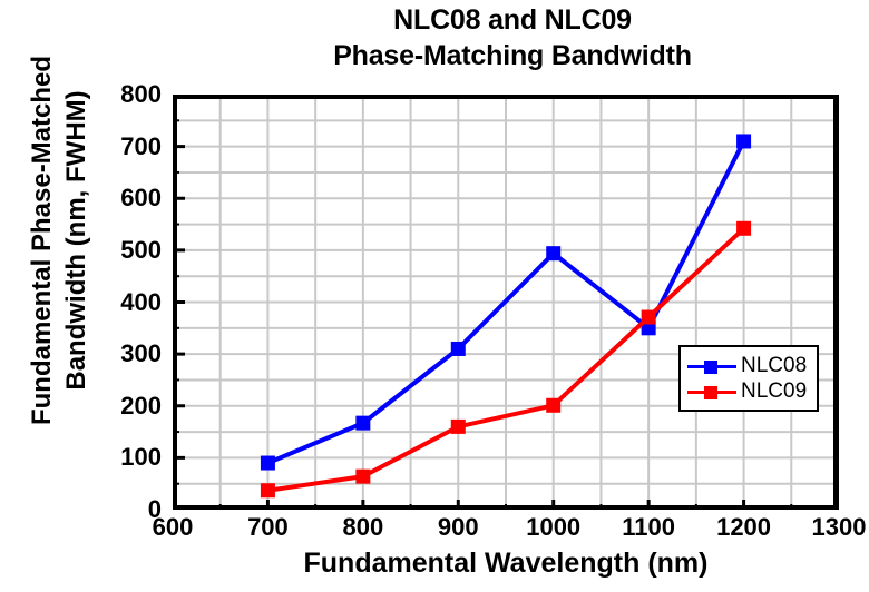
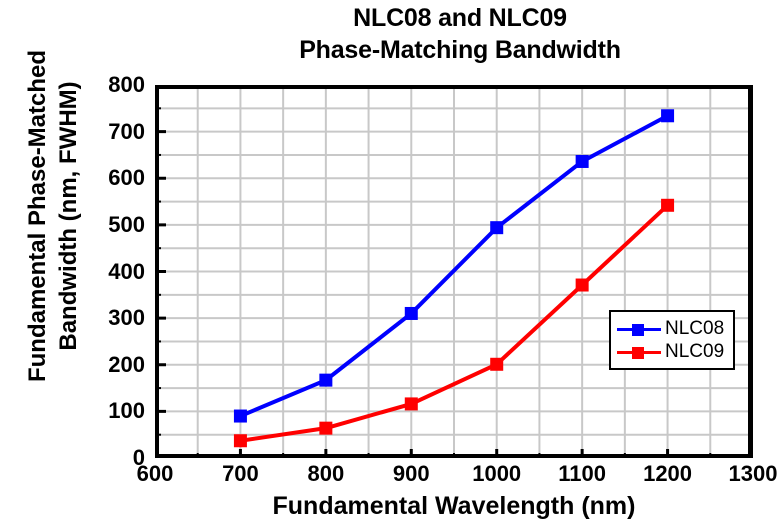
NLC09/900: 160 -> 120
NLC08/1100: 350 -> 640
NLC08/1200: 710 -> 730
